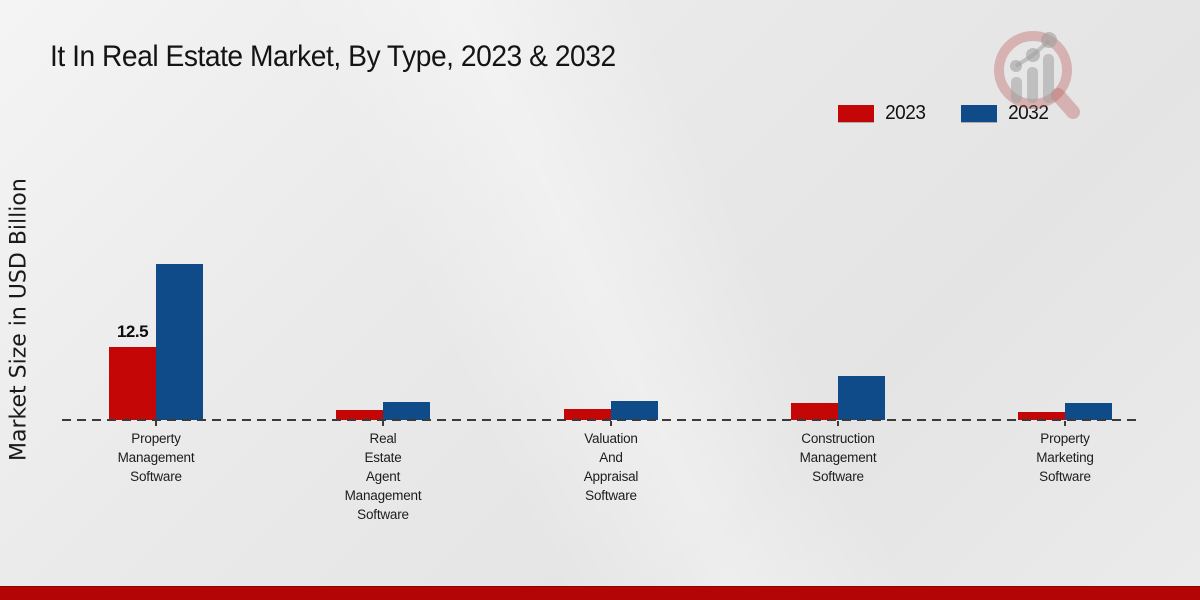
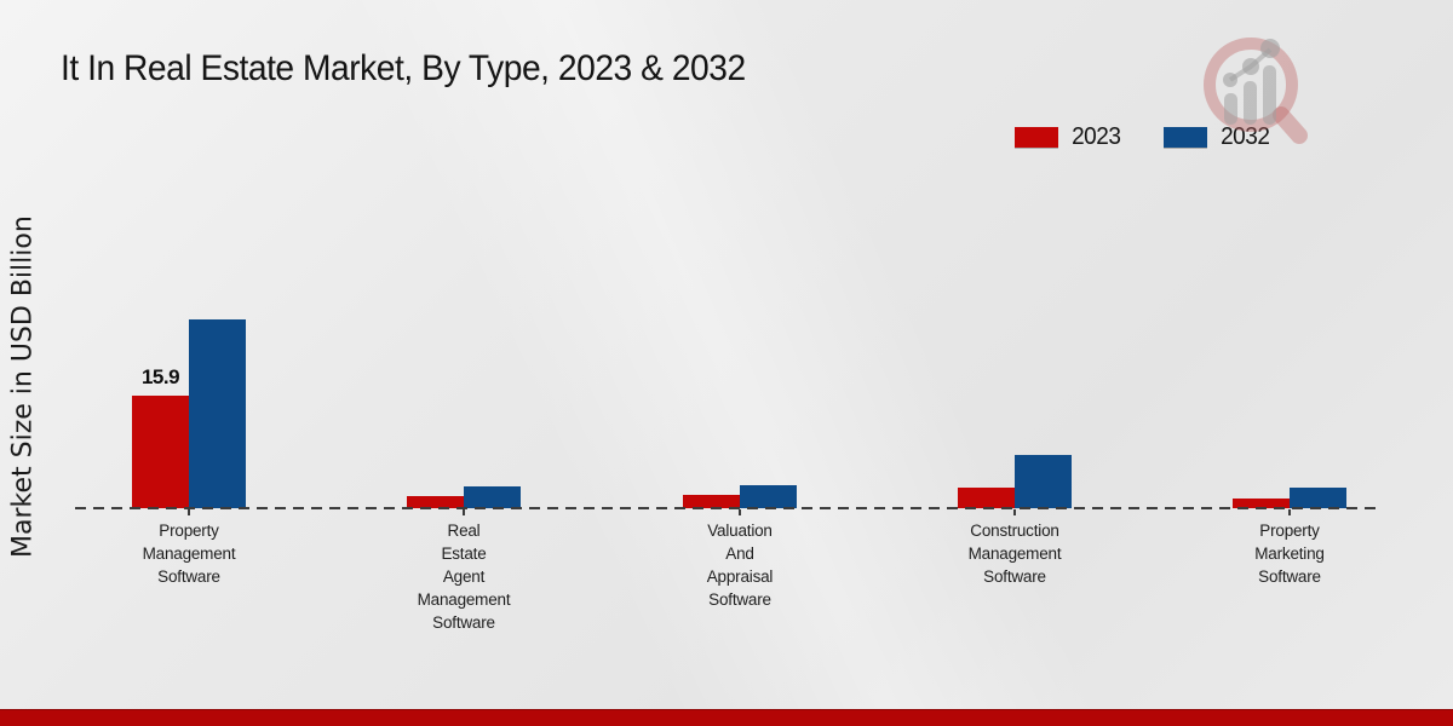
2023/Property Management Software: 12.5 -> 15.9
